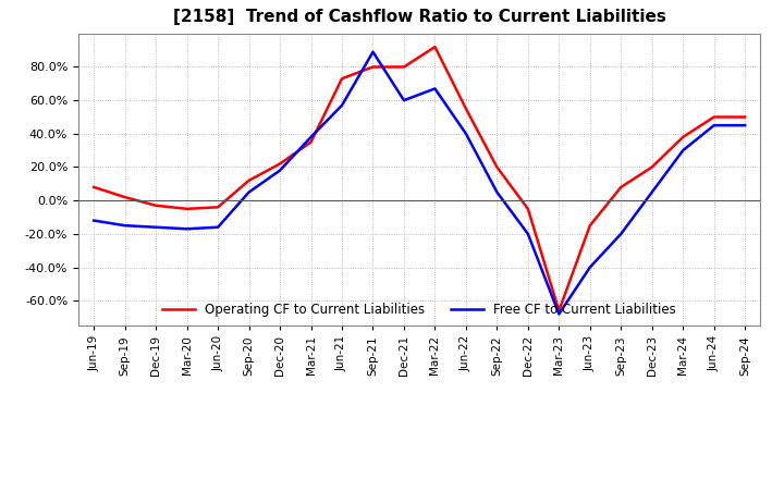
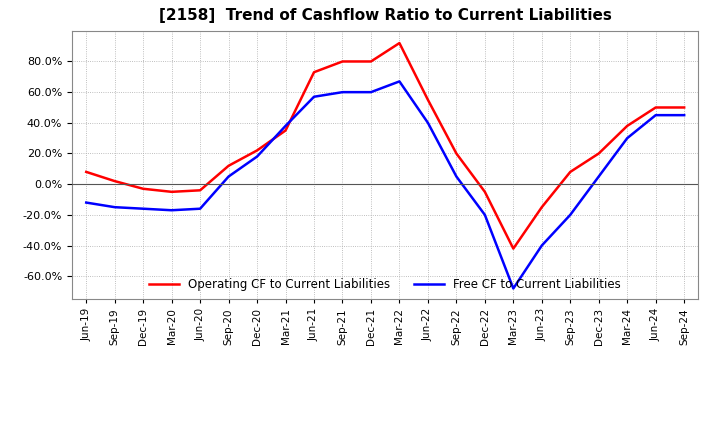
Free CF to Current Liabilities/Sep-21: 89% -> 60%
Operating CF to Current Liabilities/Mar-23: -66% -> -42%
